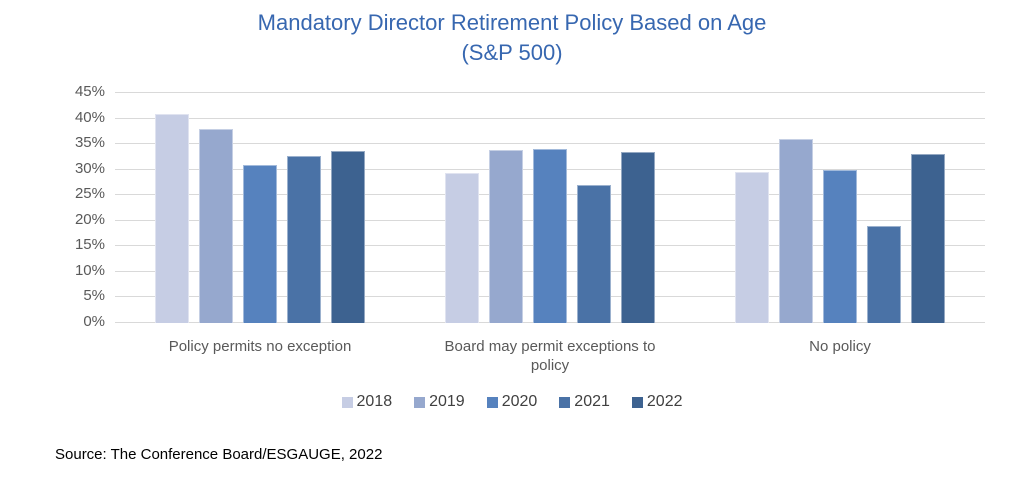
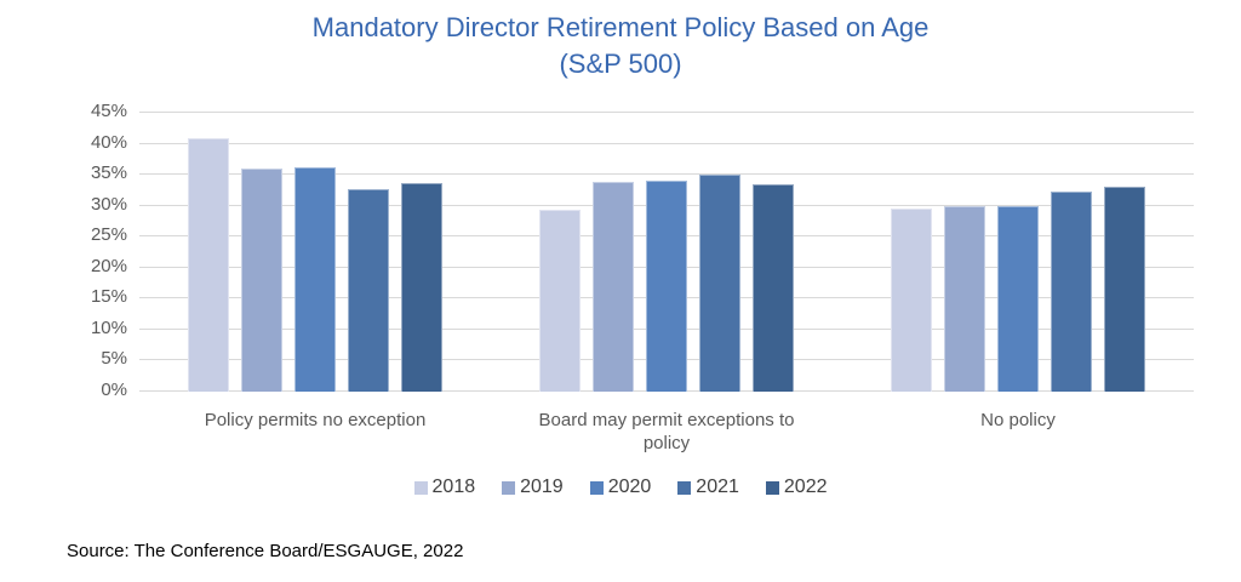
2019/Policy permits no exception: 38% -> 36%
2020/Policy permits no exception: 31% -> 36%
2021/Board may permit exceptions to policy: 27% -> 35%
2019/No policy: 36% -> 30%
2021/No policy: 19% -> 32%
